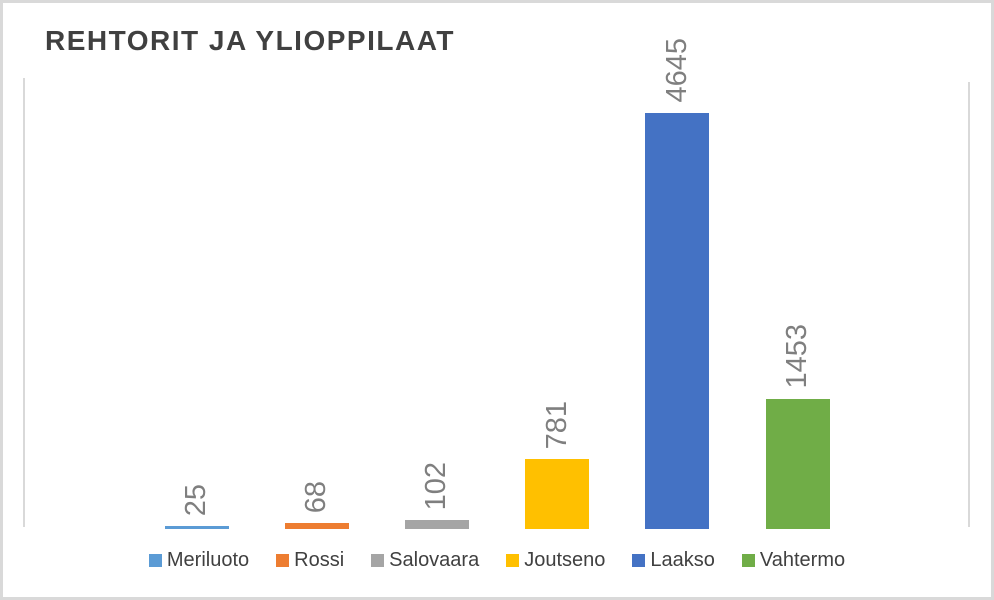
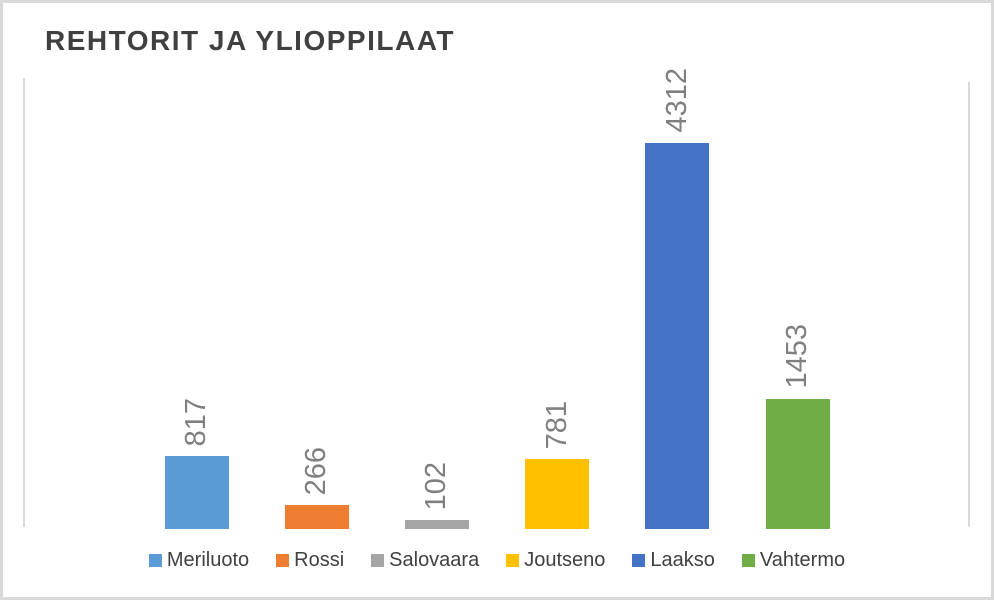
Meriluoto: 25 -> 817
Rossi: 68 -> 266
Laakso: 4645 -> 4312
